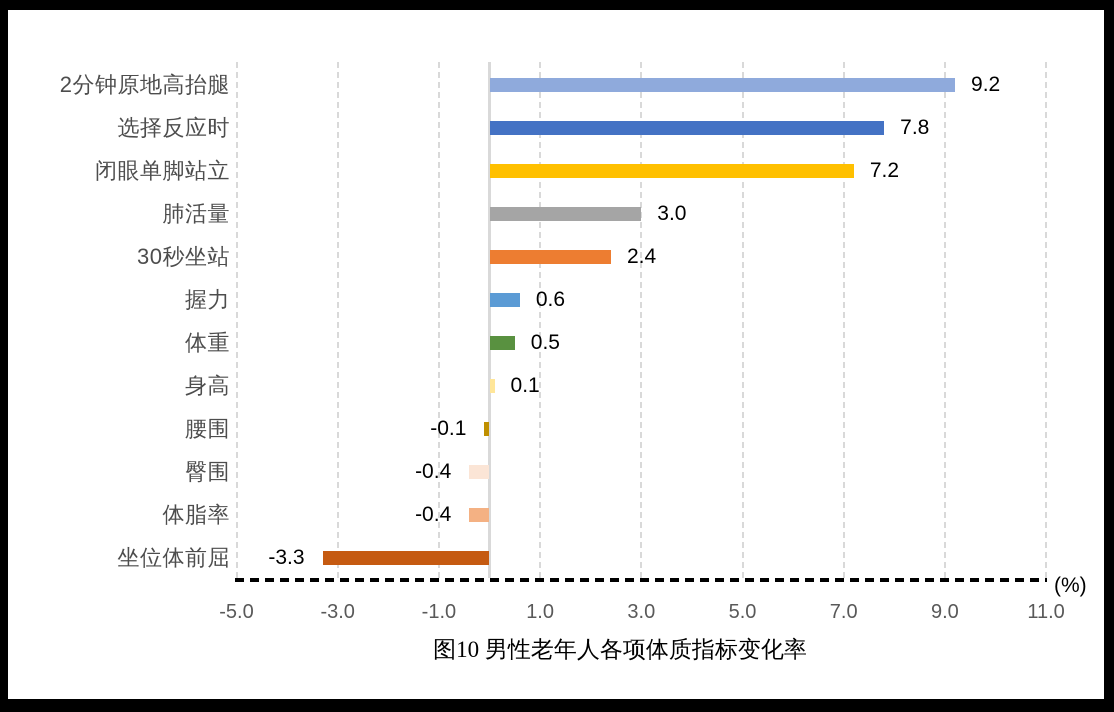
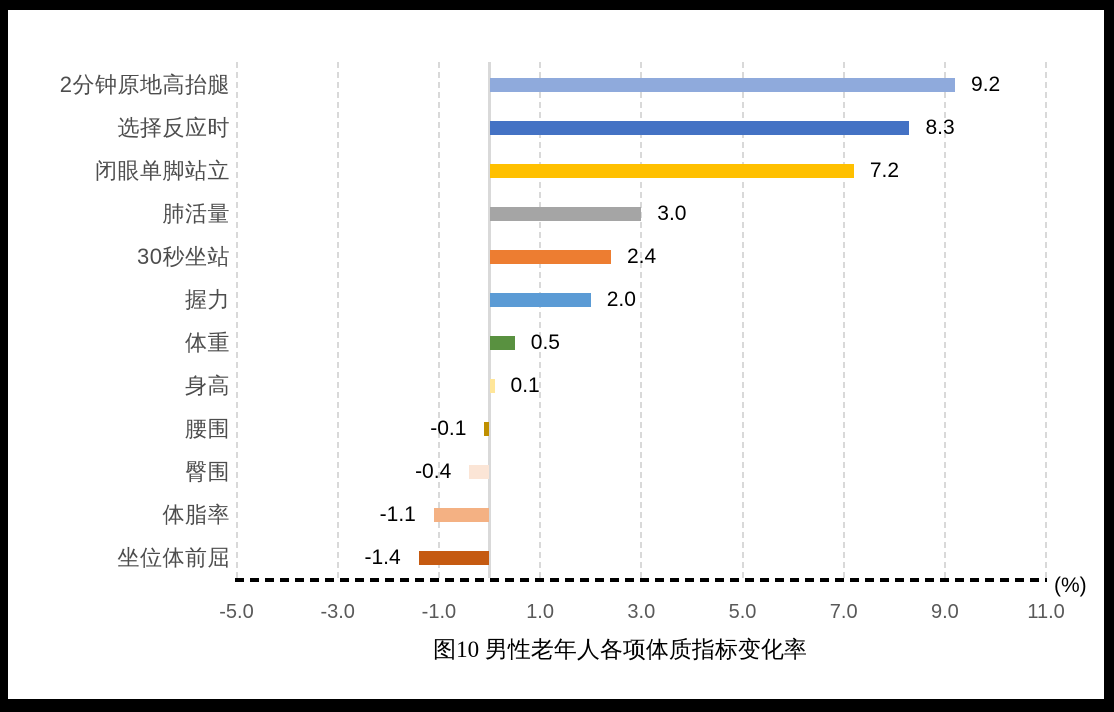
选择反应时: 7.8 -> 8.3
握力: 0.6 -> 2.0
体脂率: -0.4 -> -1.1
坐位体前屈: -3.3 -> -1.4
